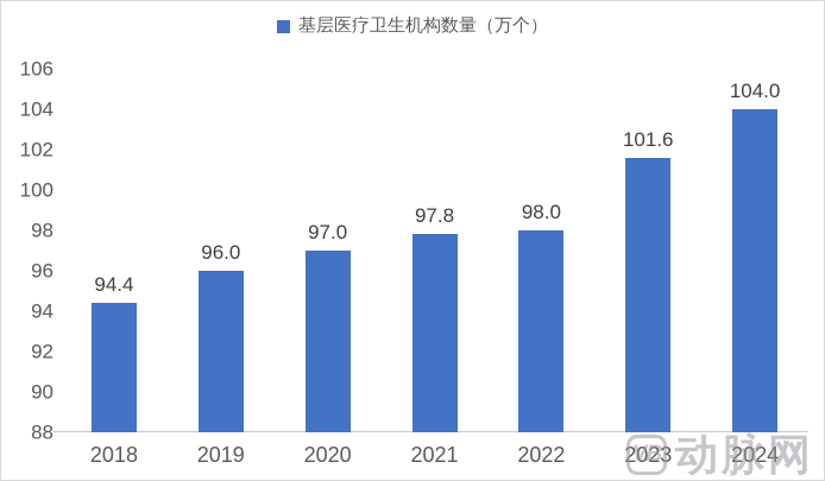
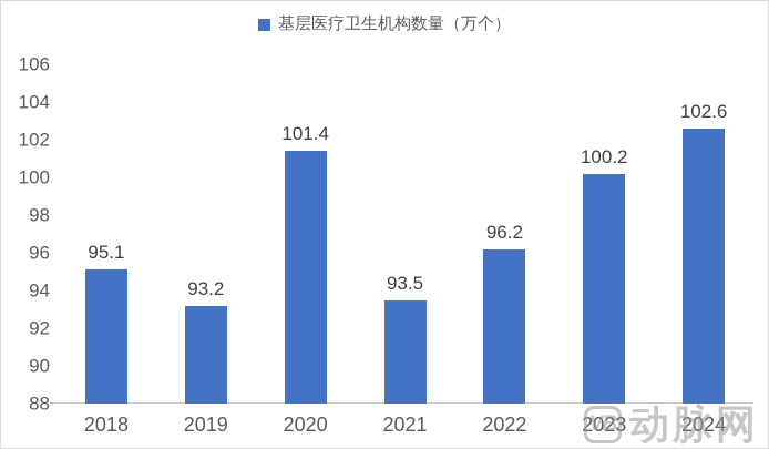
2018: 94.4 -> 95.1
2019: 96.0 -> 93.2
2020: 97.0 -> 101.4
2021: 97.8 -> 93.5
2022: 98.0 -> 96.2
2023: 101.6 -> 100.2
2024: 104.0 -> 102.6
